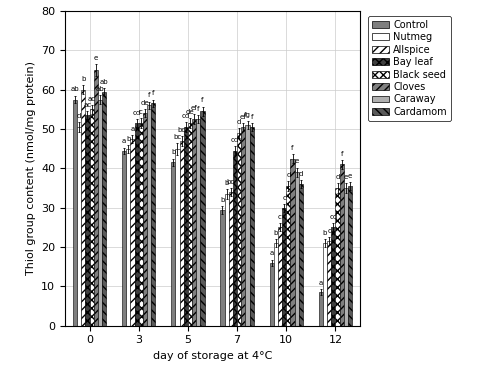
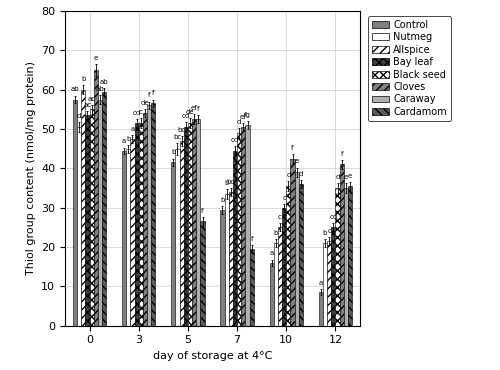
Cardamom/5: 54.5 -> 26.5
Cardamom/7: 50.5 -> 19.5
